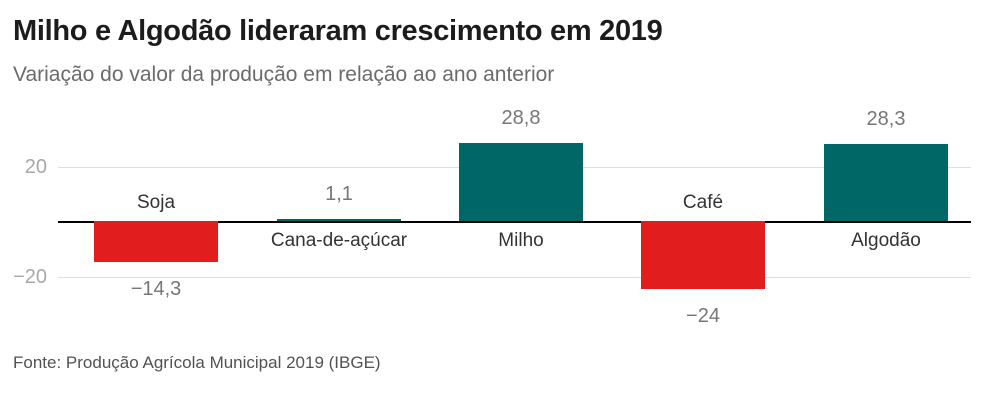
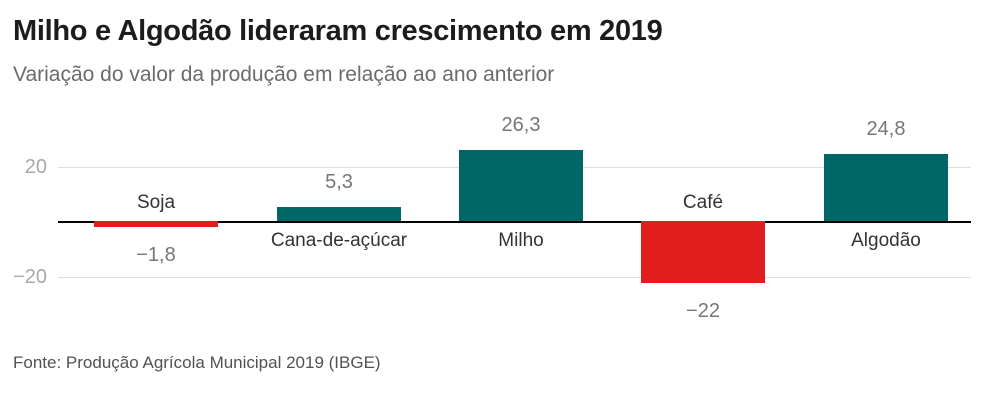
Soja: −14,3 -> −1,8
Cana-de-açúcar: 1,1 -> 5,3
Milho: 28,8 -> 26,3
Café: −24 -> −22
Algodão: 28,3 -> 24,8
